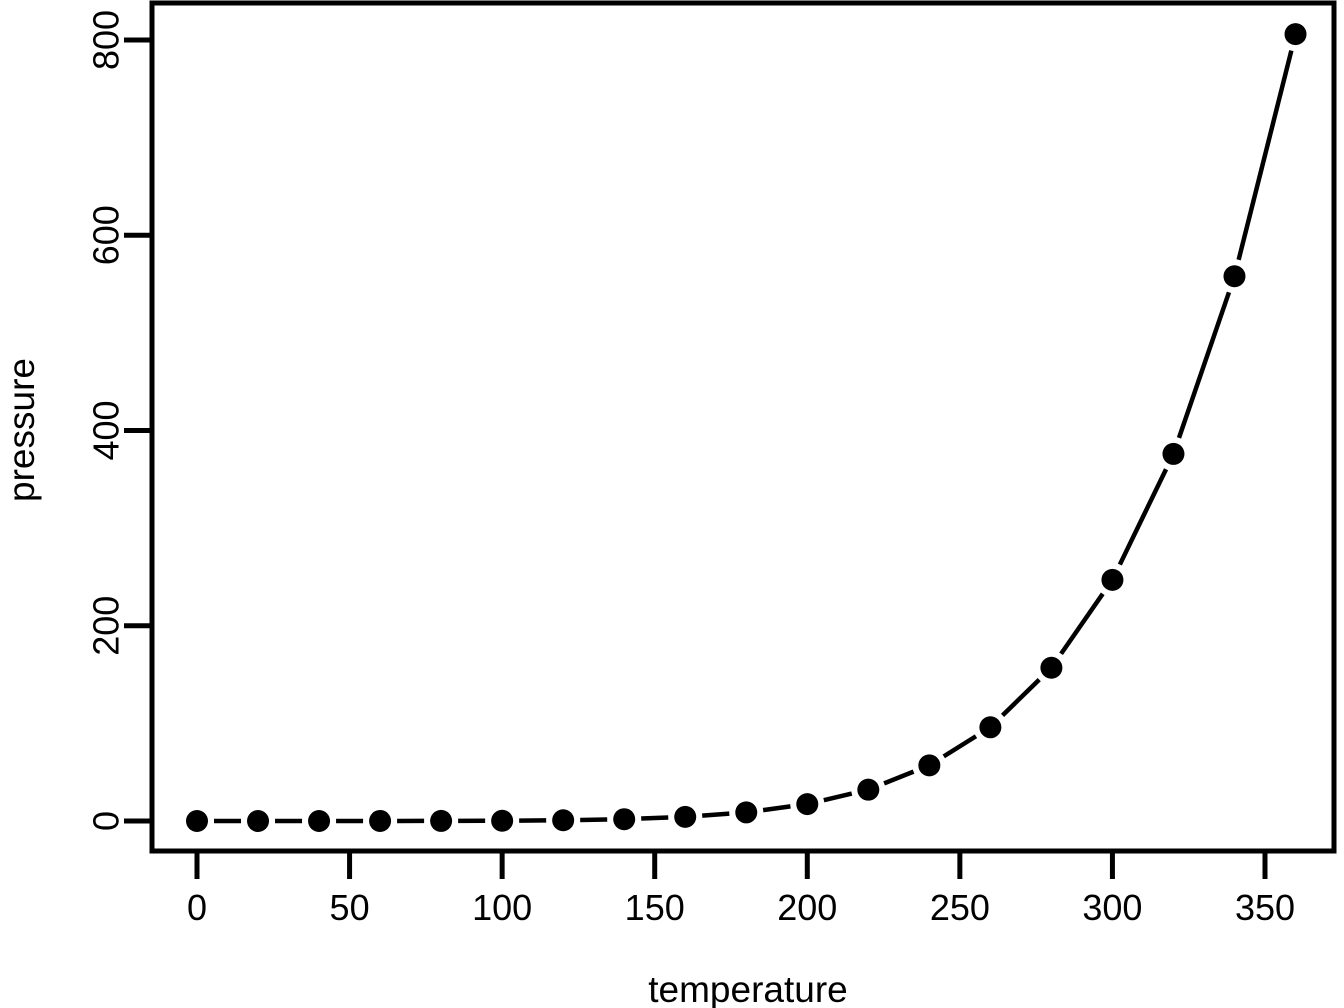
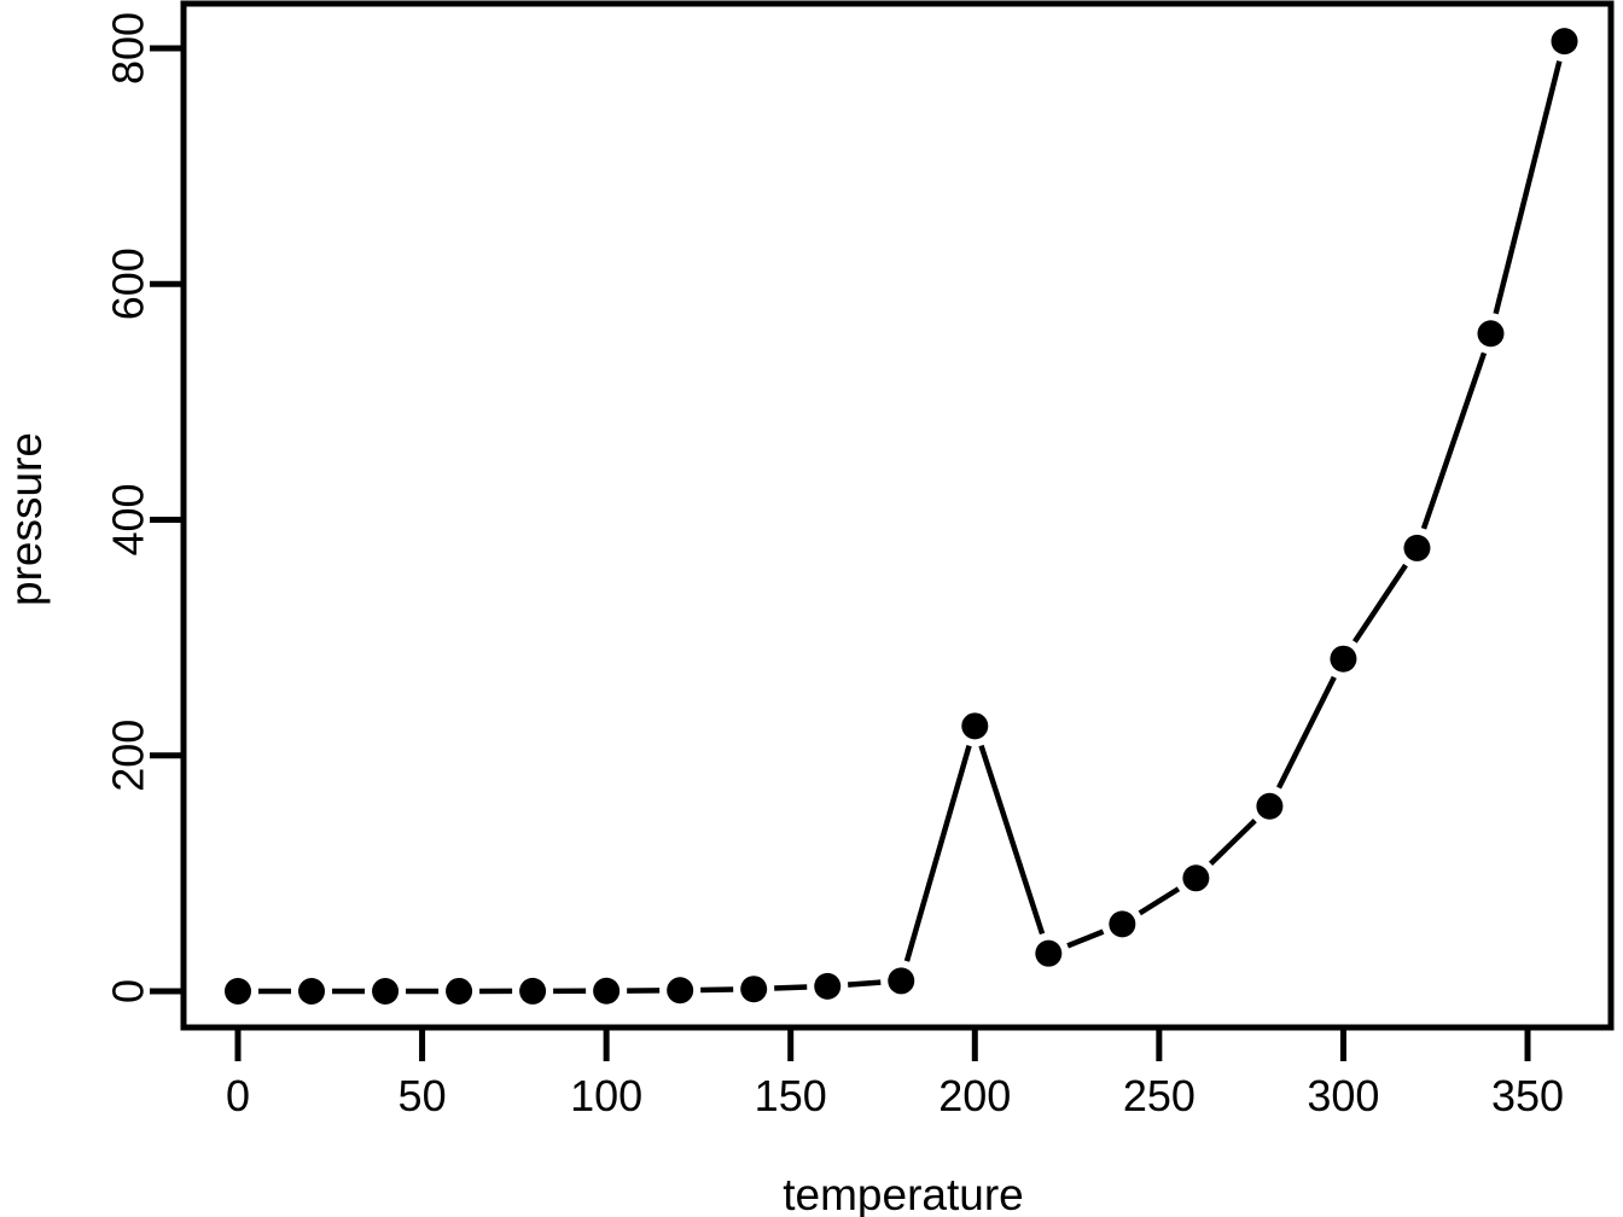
200: 17 -> 225
300: 247 -> 282
